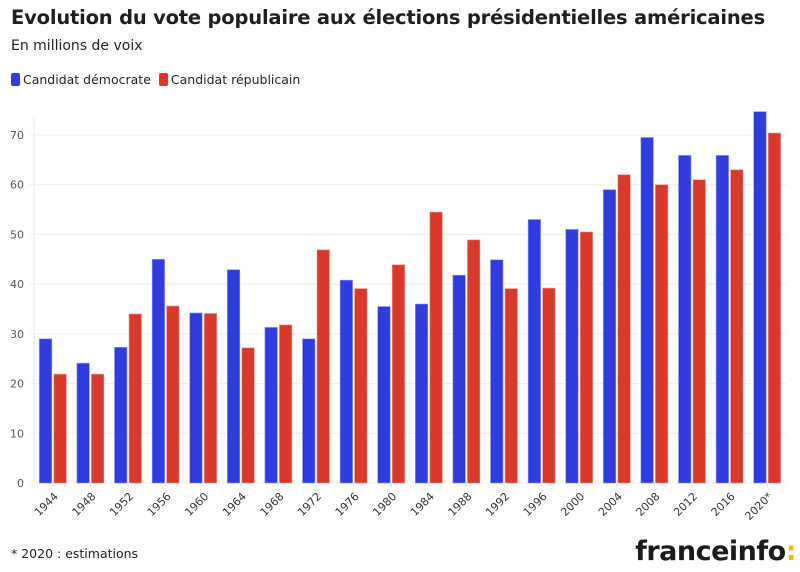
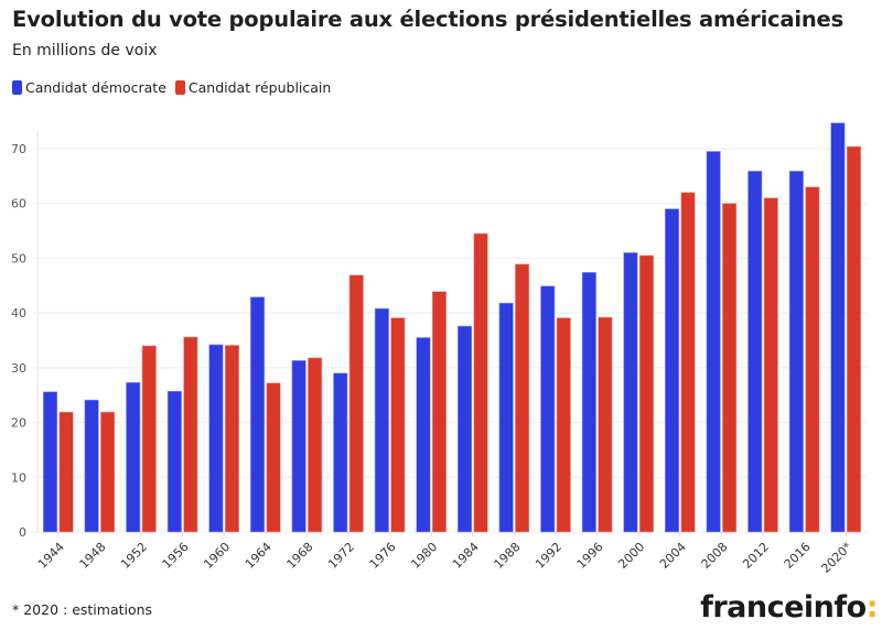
Candidat démocrate/1944: 29 -> 26
Candidat démocrate/1956: 45 -> 26
Candidat démocrate/1984: 36 -> 38
Candidat démocrate/1996: 53 -> 47
